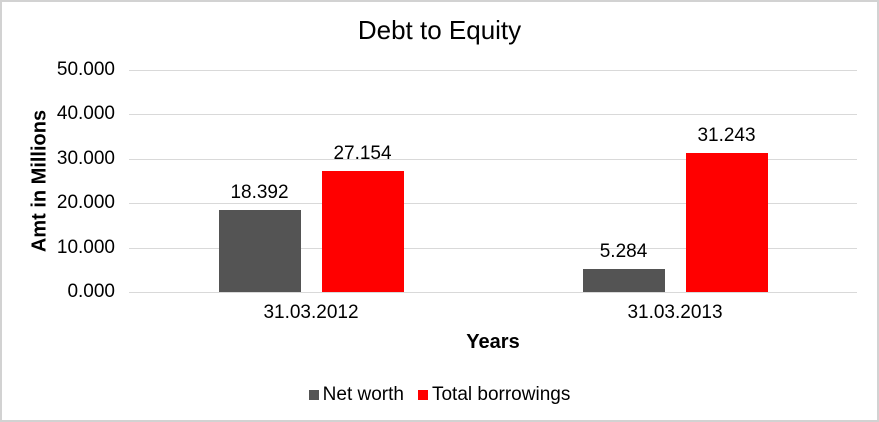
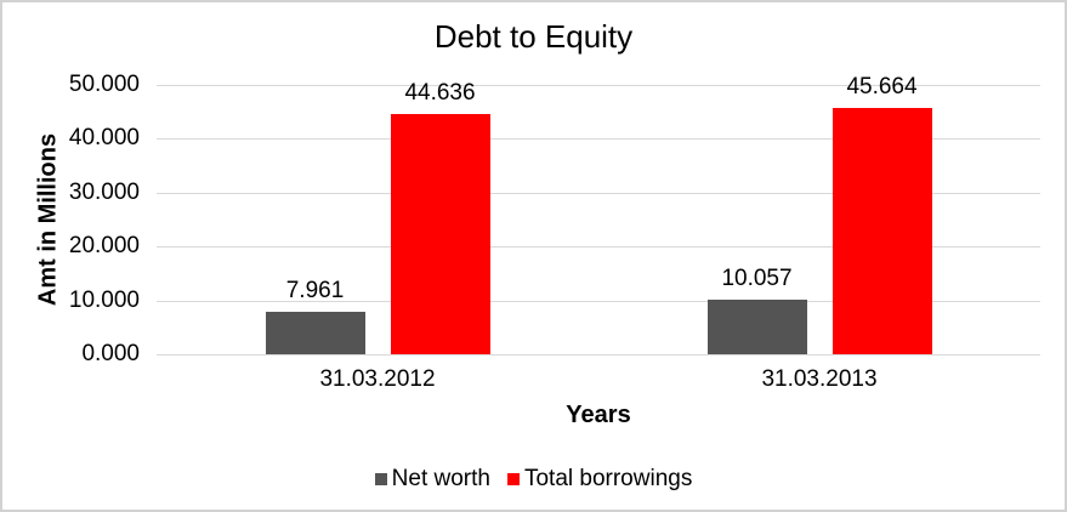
Net worth/31.03.2012: 18.392 -> 7.961
Total borrowings/31.03.2012: 27.154 -> 44.636
Net worth/31.03.2013: 5.284 -> 10.057
Total borrowings/31.03.2013: 31.243 -> 45.664
